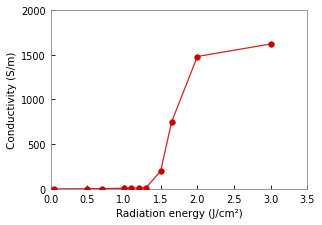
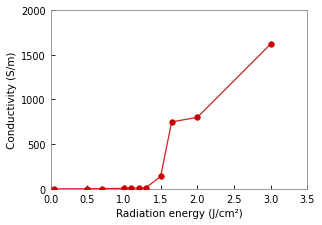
1.5: 200 -> 140
2.0: 1480 -> 800
